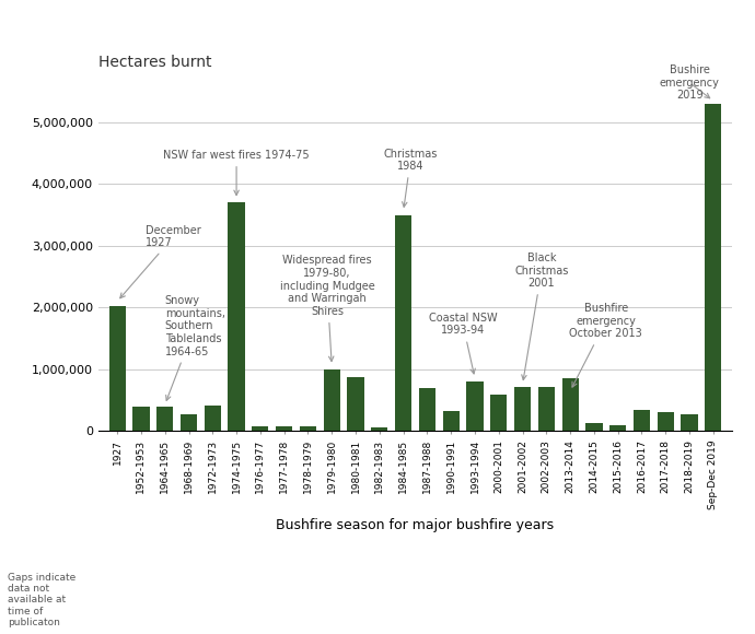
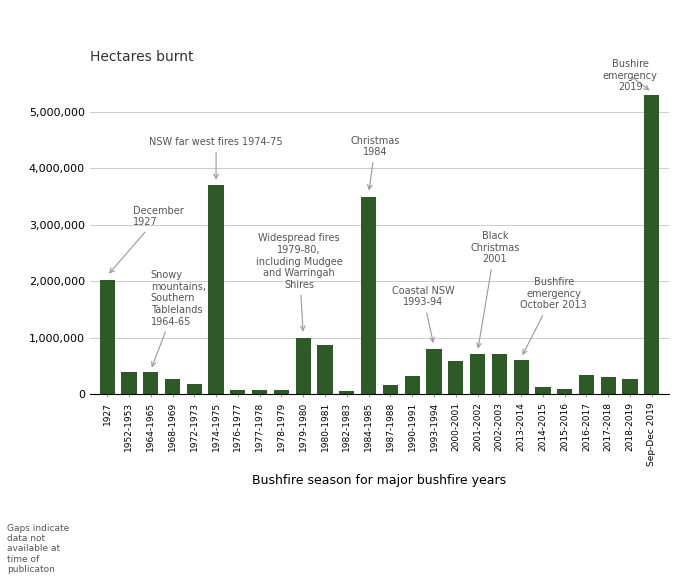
1972-1973: 420,000 -> 190,000
1987-1988: 700,000 -> 170,000
2013-2014: 860,000 -> 610,000
